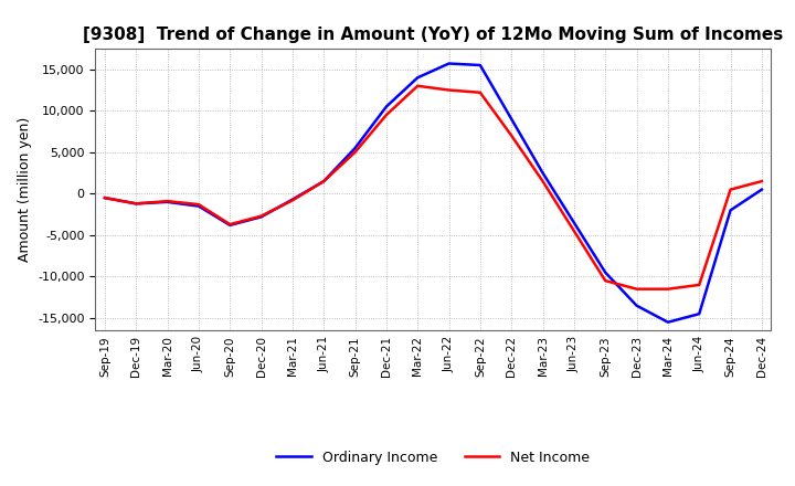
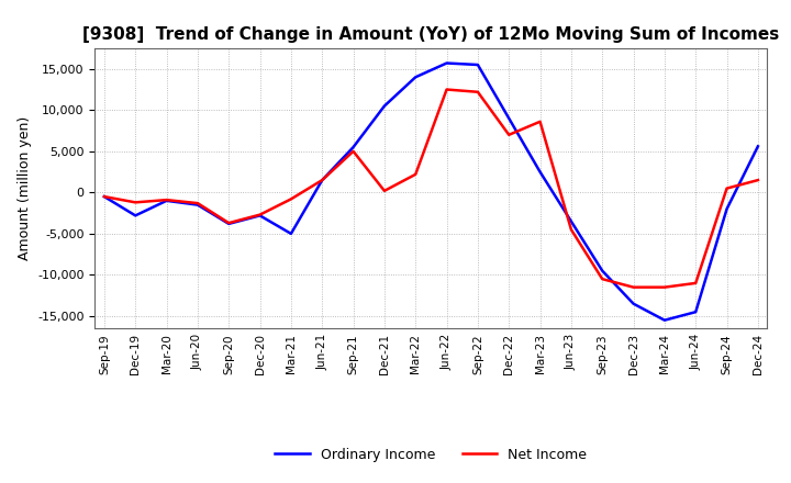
Ordinary Income/Dec-19: -1,200 -> -2,800
Ordinary Income/Mar-21: -700 -> -5,000
Net Income/Dec-21: 9,500 -> 200
Net Income/Mar-22: 13,000 -> 2,200
Net Income/Mar-23: 1,500 -> 8,600
Ordinary Income/Dec-24: 500 -> 5,600
